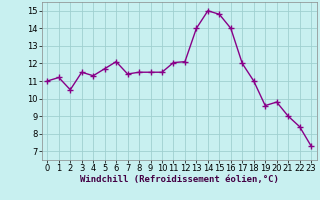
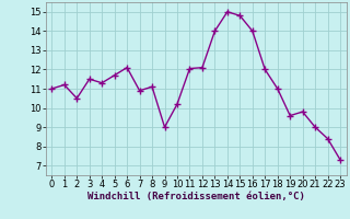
7: 11.4 -> 10.9
8: 11.5 -> 11.1
9: 11.5 -> 9.0
10: 11.5 -> 10.2
